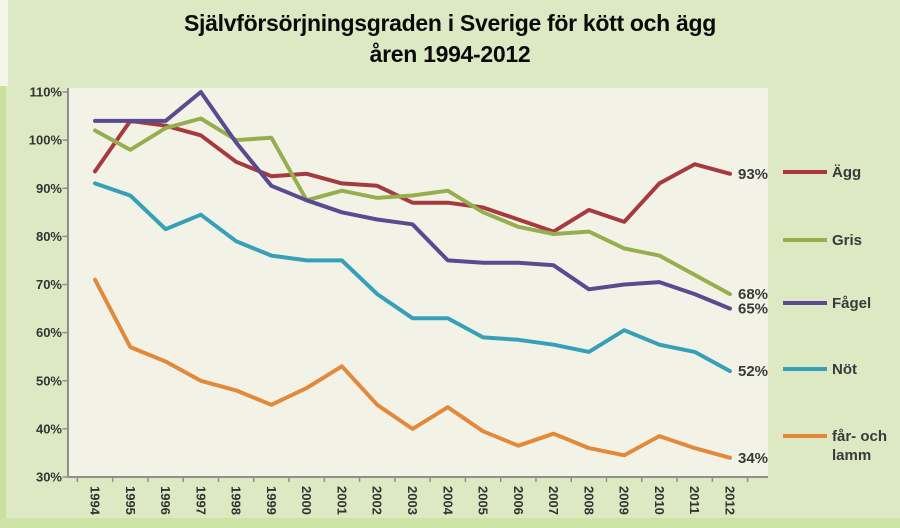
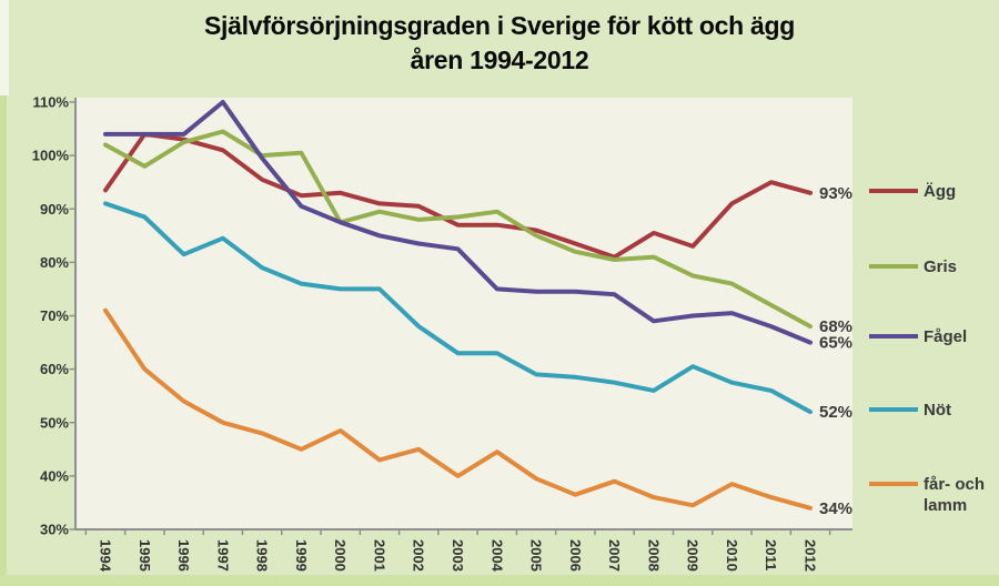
får- och lamm/1995: 57% -> 60%
får- och lamm/2001: 53% -> 43%
